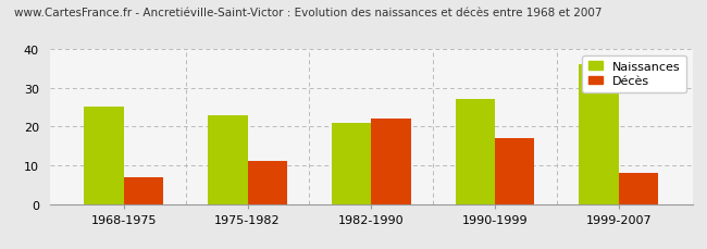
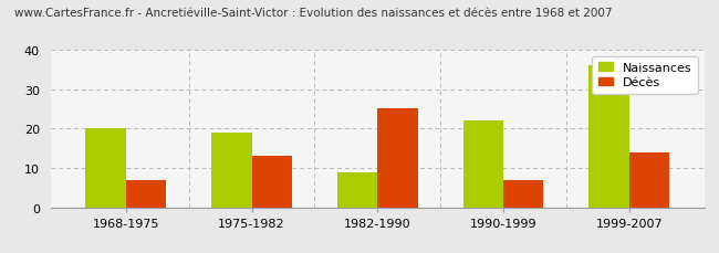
Naissances/1968-1975: 25 -> 20
Naissances/1975-1982: 23 -> 19
Décès/1975-1982: 11 -> 13
Naissances/1982-1990: 21 -> 9
Décès/1982-1990: 22 -> 25
Naissances/1990-1999: 27 -> 22
Décès/1990-1999: 17 -> 7
Décès/1999-2007: 8 -> 14
